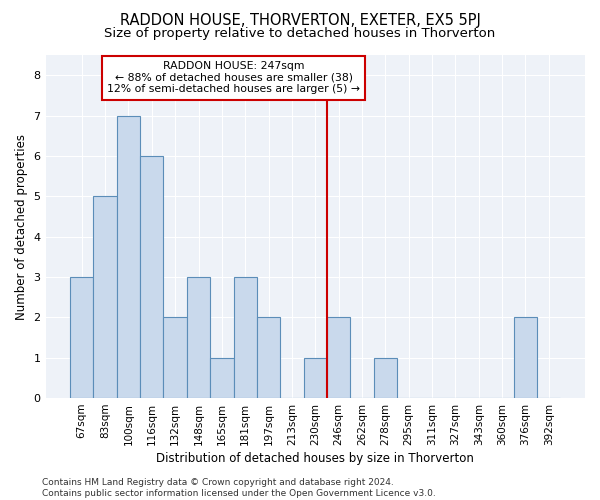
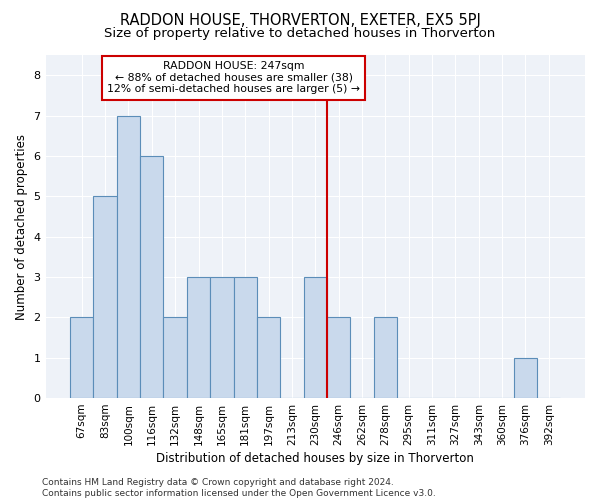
67sqm: 3 -> 2
165sqm: 1 -> 3
230sqm: 1 -> 3
278sqm: 1 -> 2
376sqm: 2 -> 1
